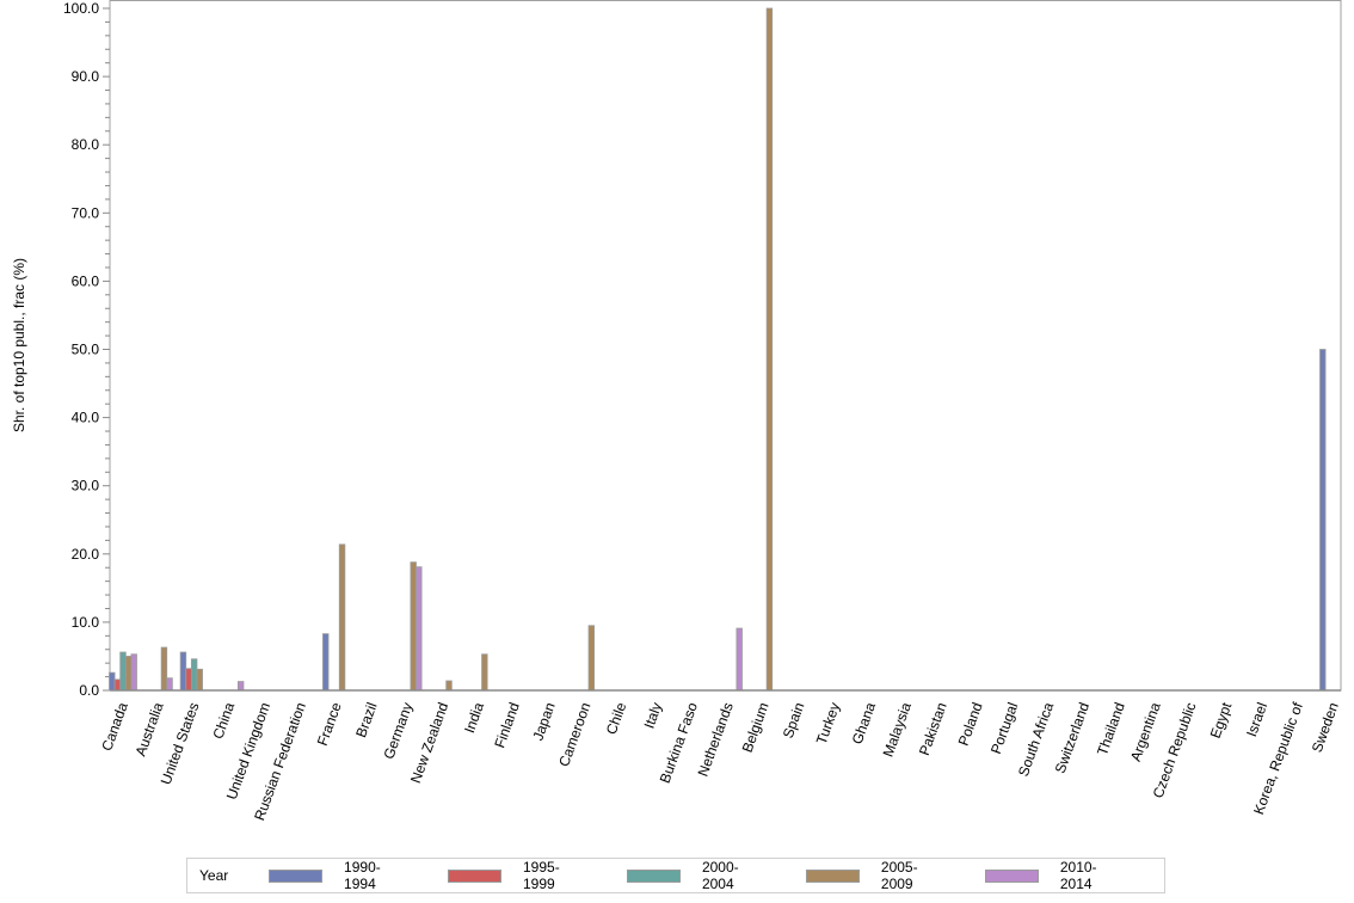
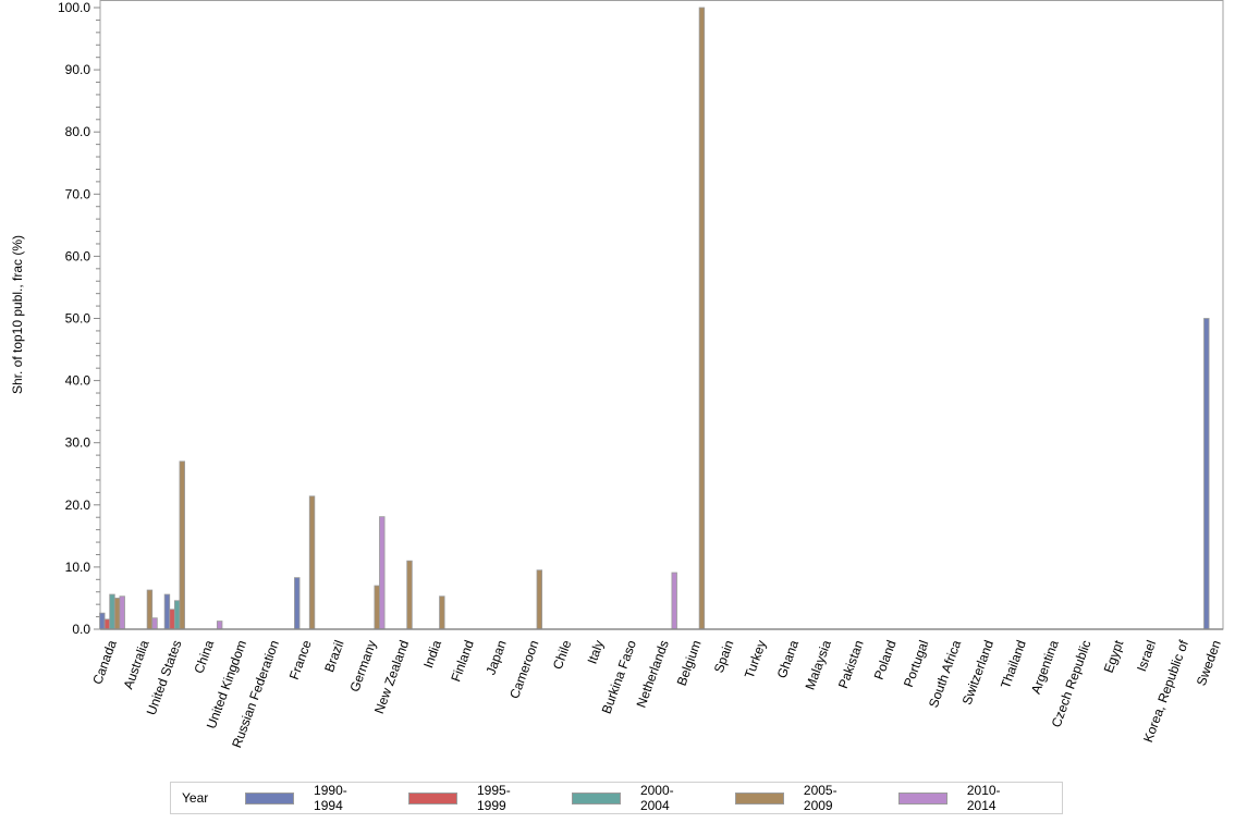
2005-2009/United States: 3 -> 27
2005-2009/Germany: 19 -> 7
2005-2009/New Zealand: 1 -> 11
